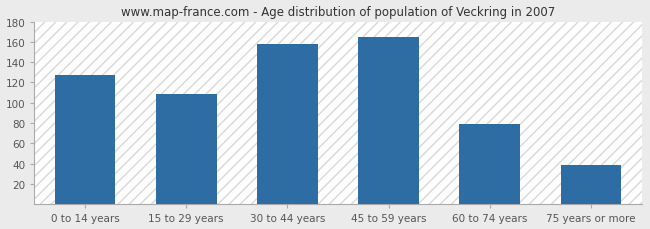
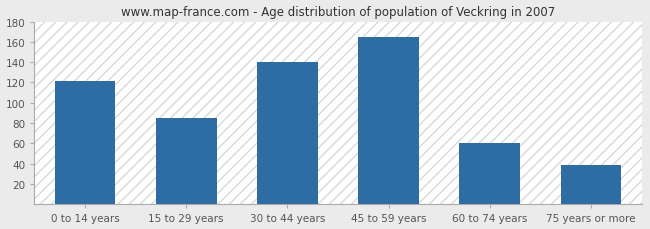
0 to 14 years: 127 -> 121
15 to 29 years: 109 -> 85
30 to 44 years: 158 -> 140
60 to 74 years: 79 -> 60
